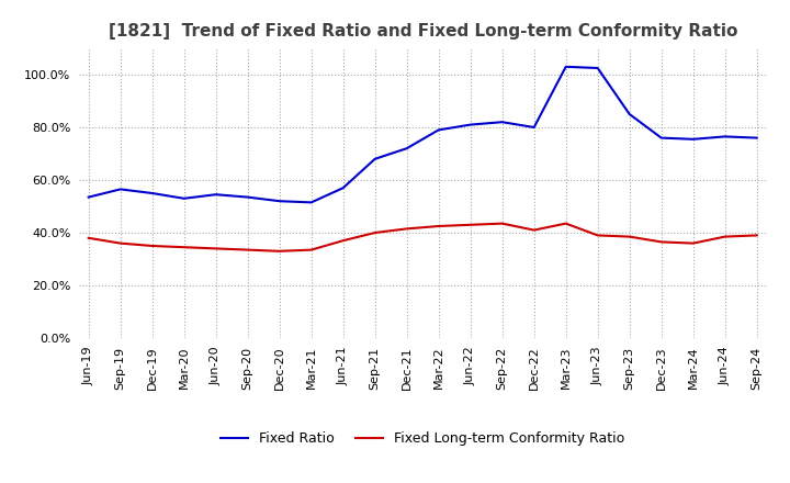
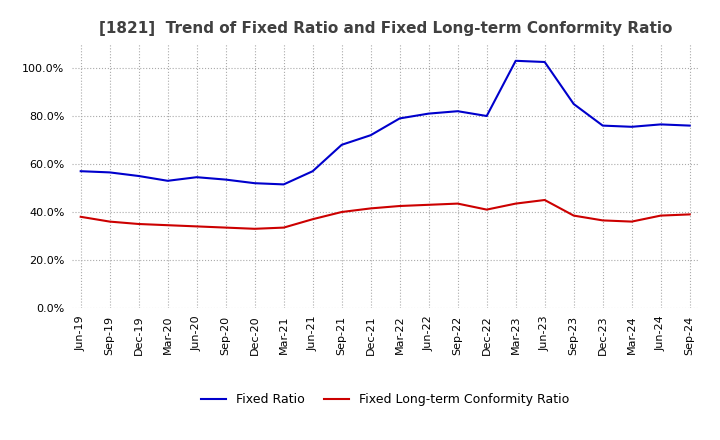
Fixed Ratio/Jun-19: 53.5% -> 57.0%
Fixed Long-term Conformity Ratio/Jun-23: 39.0% -> 45.0%
